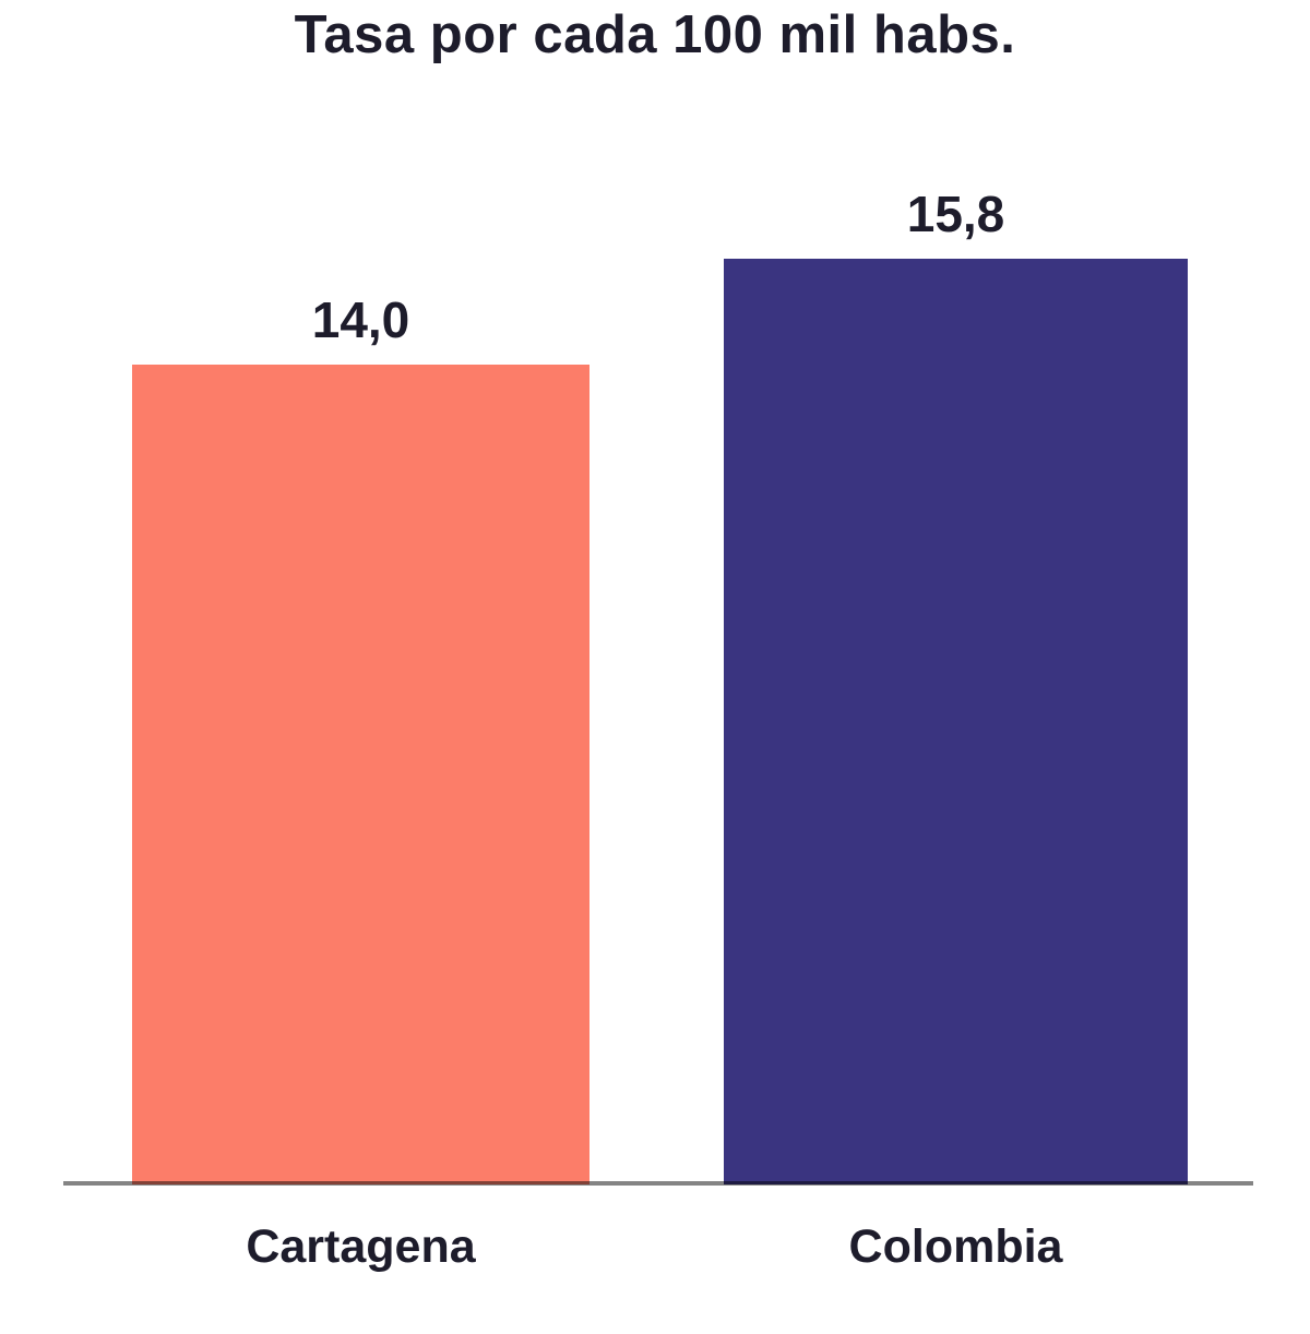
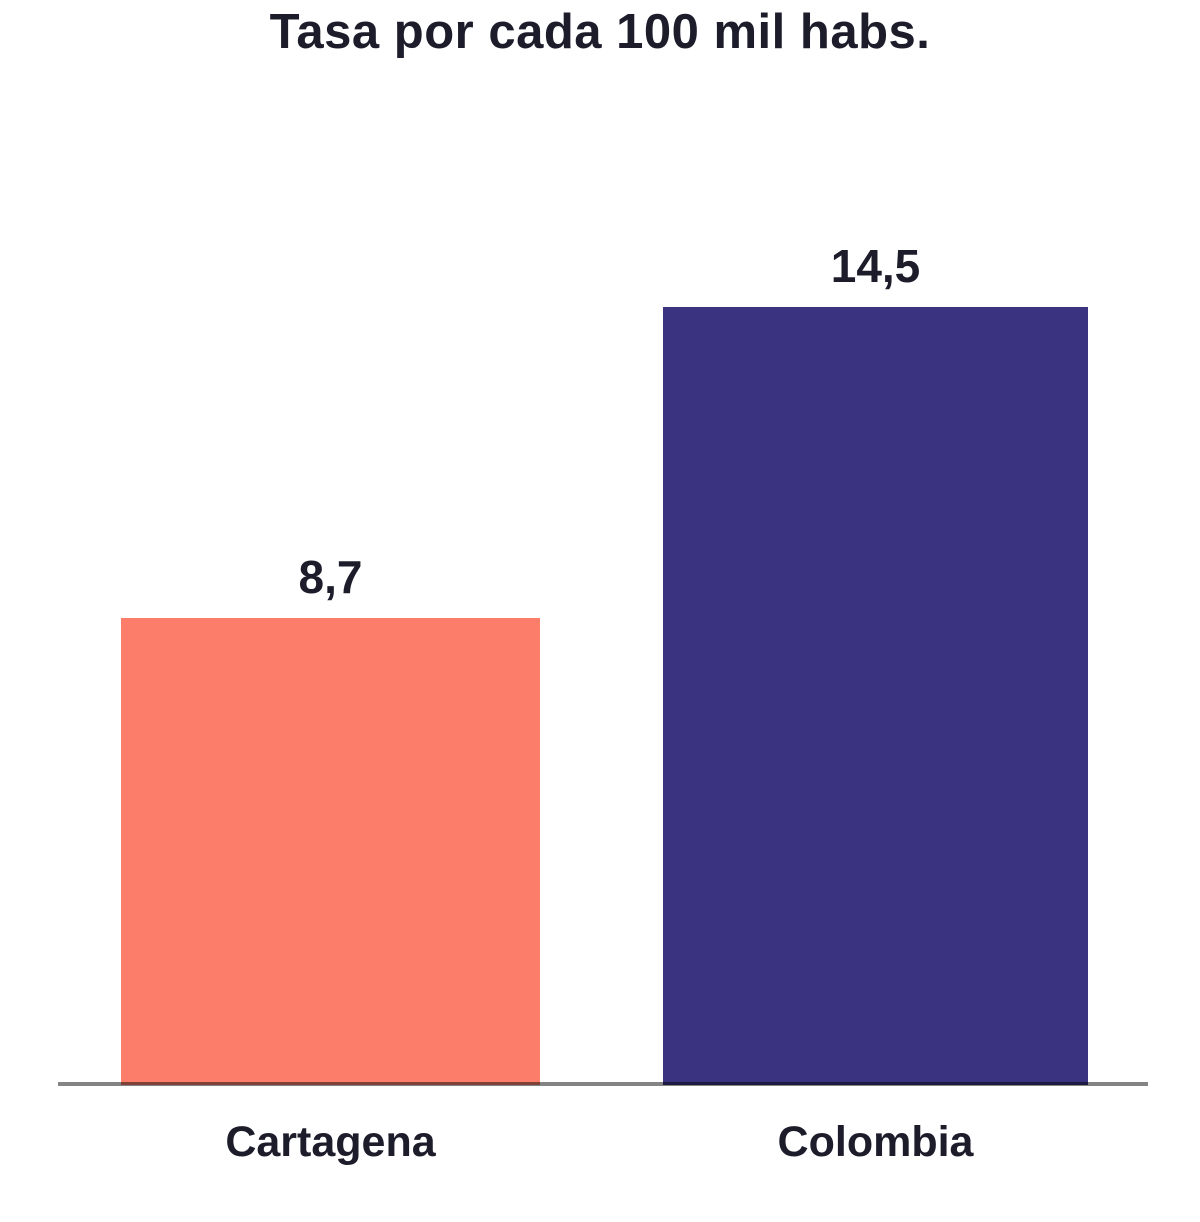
Cartagena: 14,0 -> 8,7
Colombia: 15,8 -> 14,5
